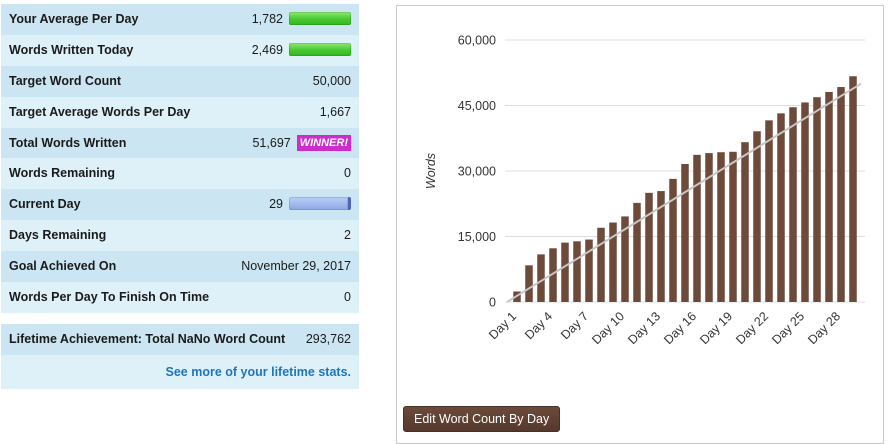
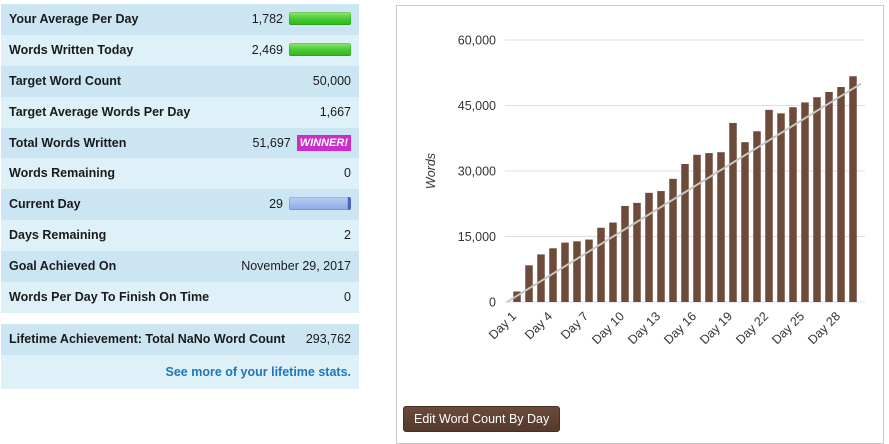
Day 10: 20000 -> 22000
Day 19: 34000 -> 41000
Day 22: 42000 -> 44000
